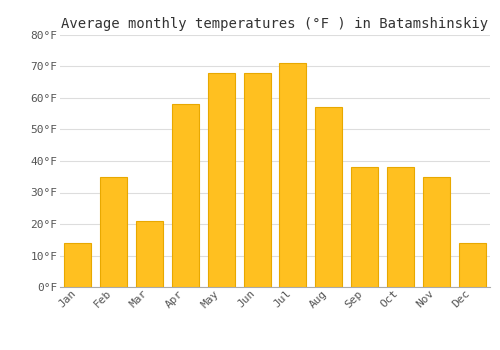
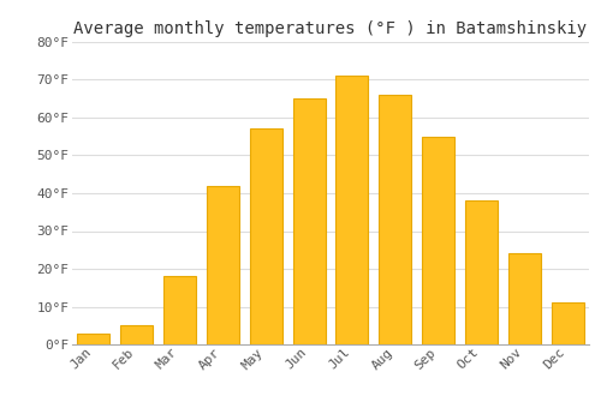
Jan: 14°F -> 3°F
Feb: 35°F -> 5°F
Mar: 21°F -> 18°F
Apr: 58°F -> 42°F
May: 68°F -> 57°F
Jun: 68°F -> 65°F
Aug: 57°F -> 66°F
Sep: 38°F -> 55°F
Nov: 35°F -> 24°F
Dec: 14°F -> 11°F
